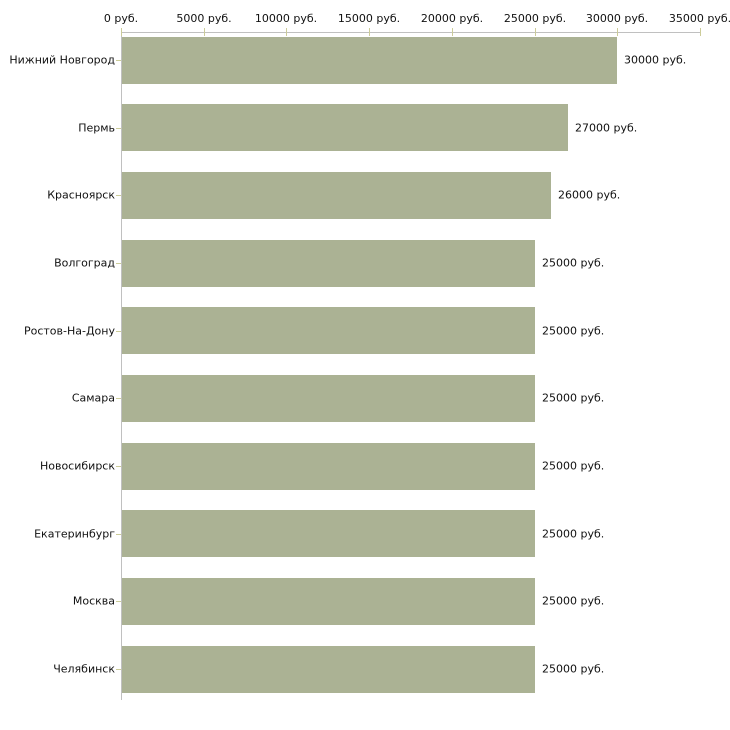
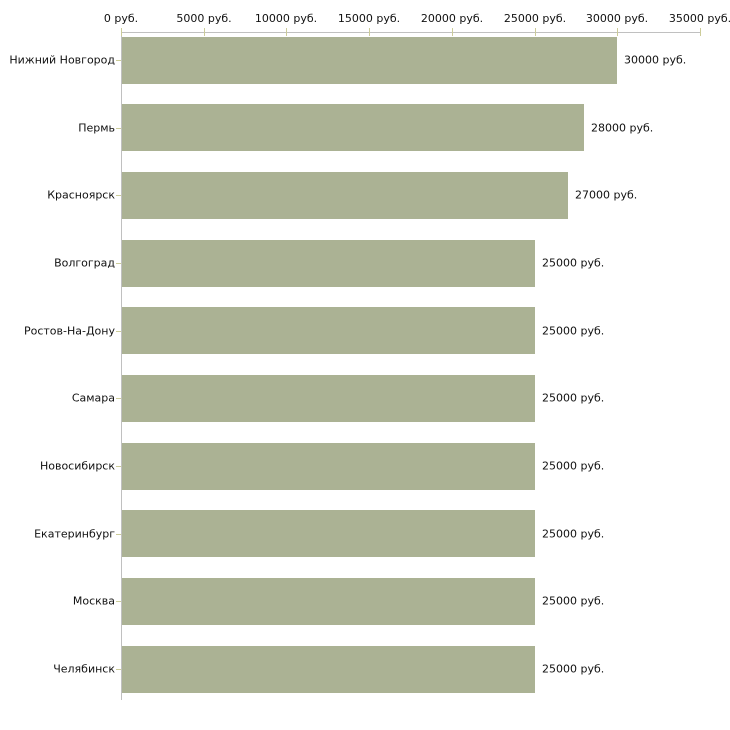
Пермь: 27000 -> 28000
Красноярск: 26000 -> 27000
